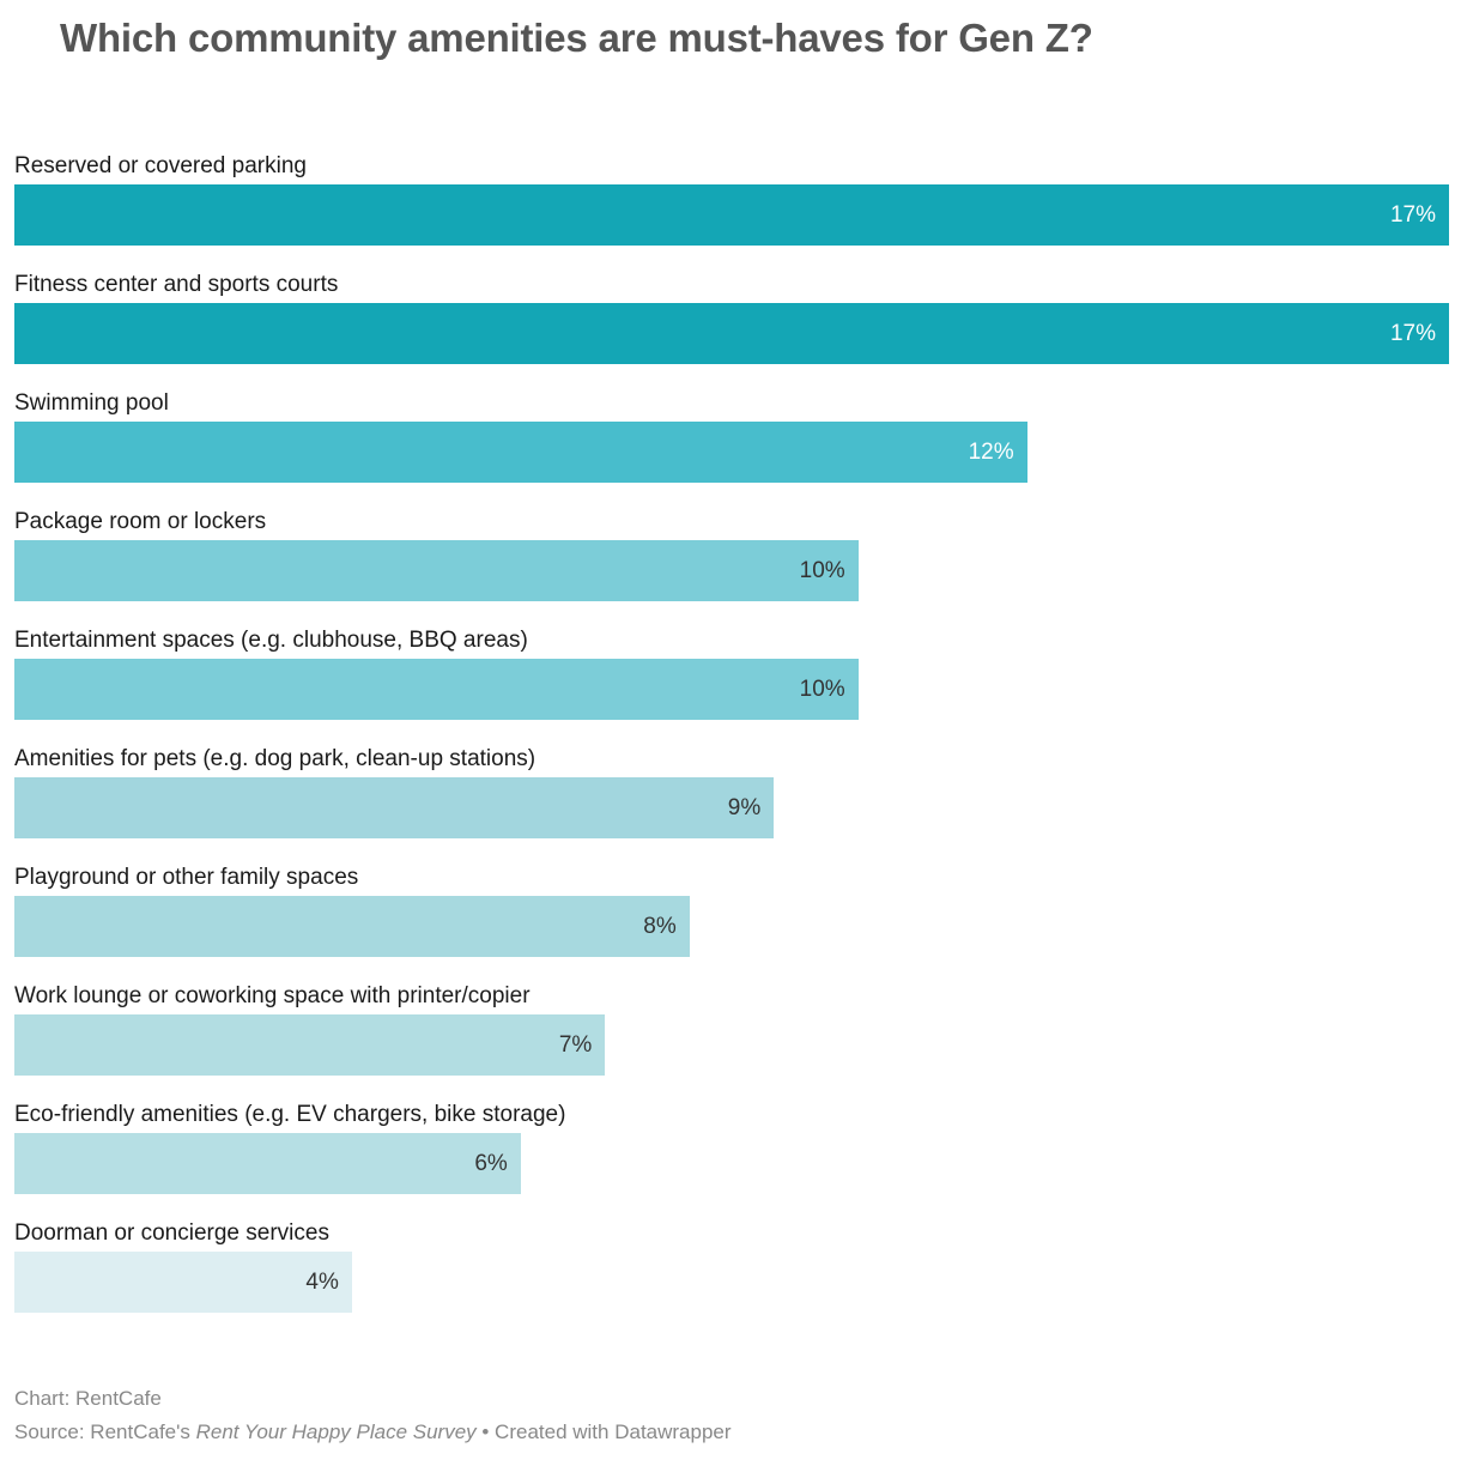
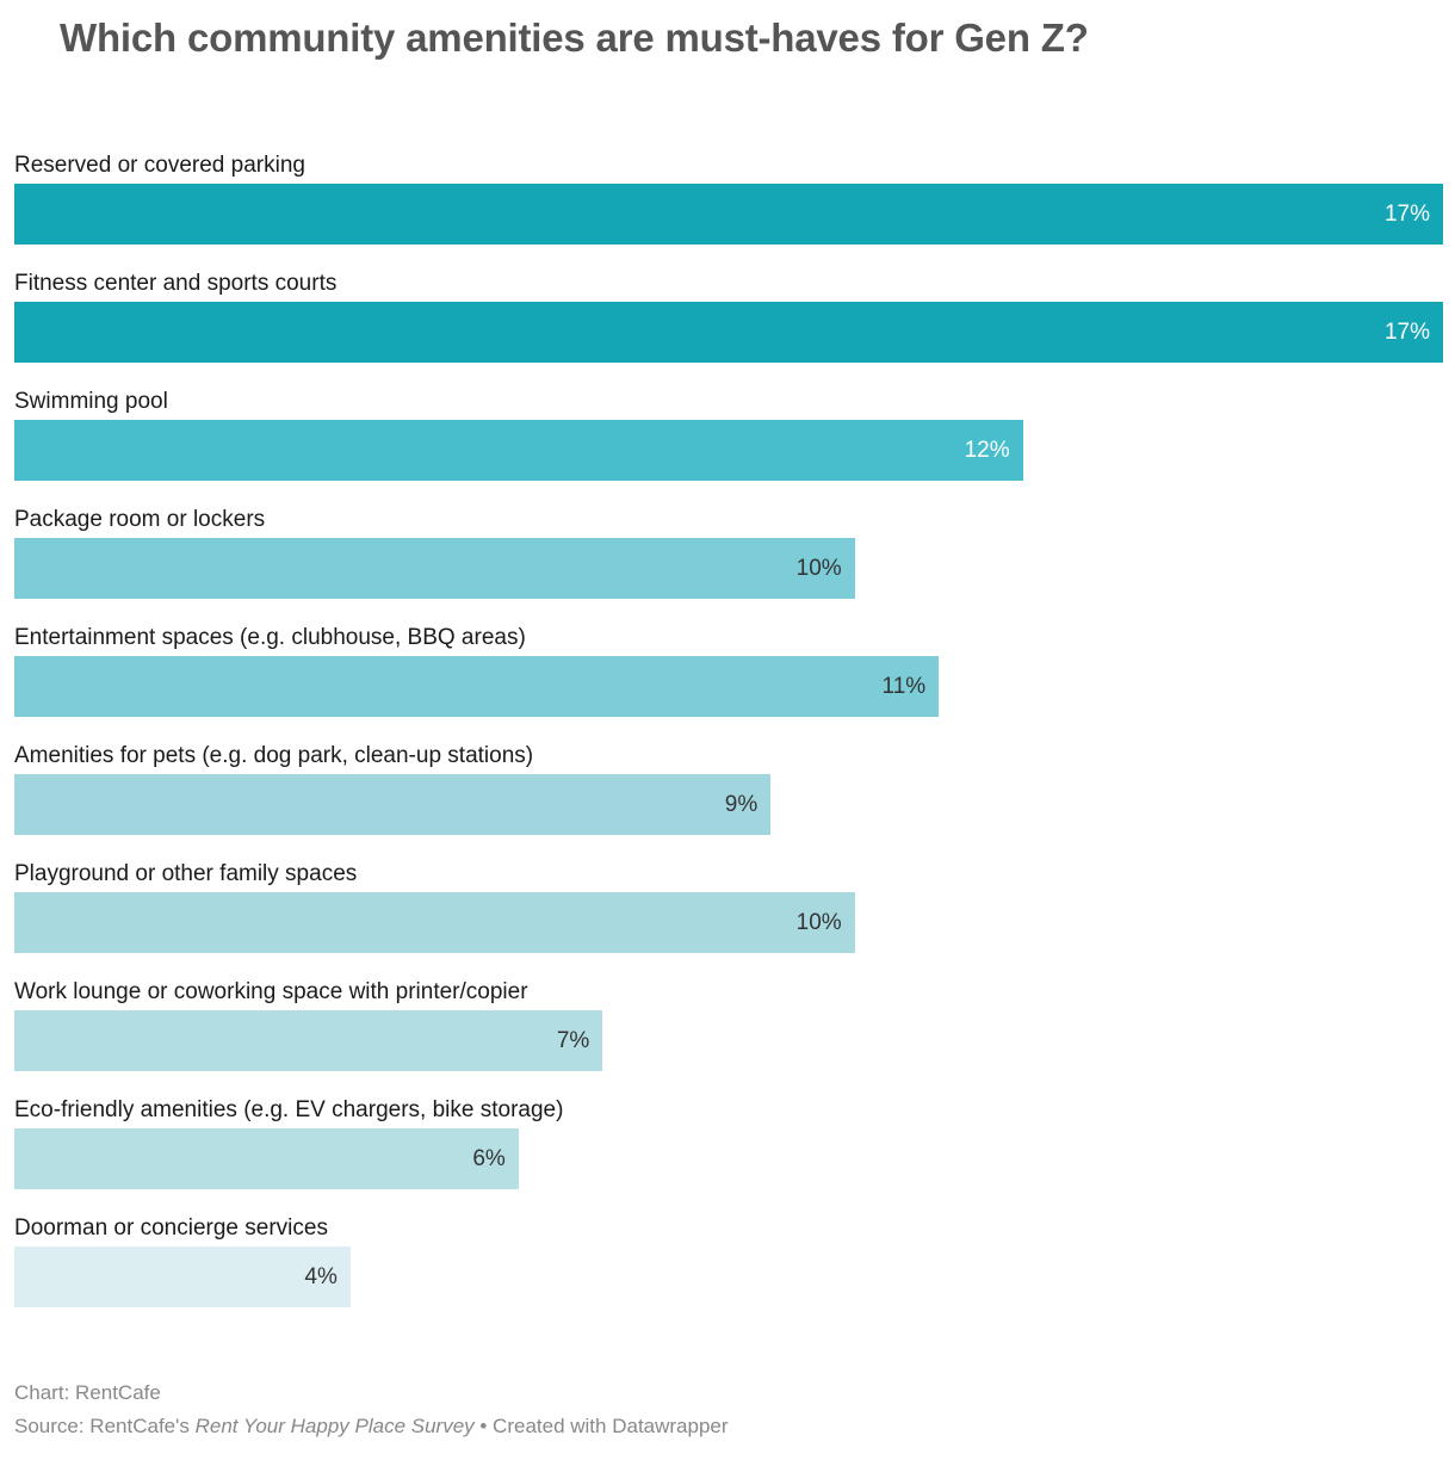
Entertainment spaces (e.g. clubhouse, BBQ areas): 10% -> 11%
Playground or other family spaces: 8% -> 10%
